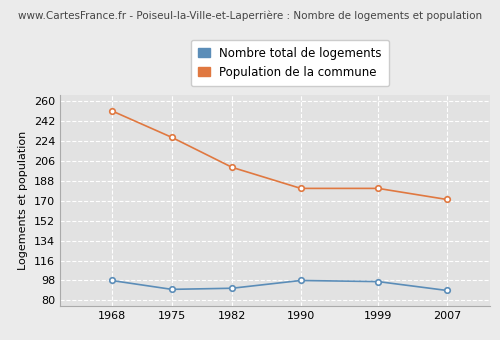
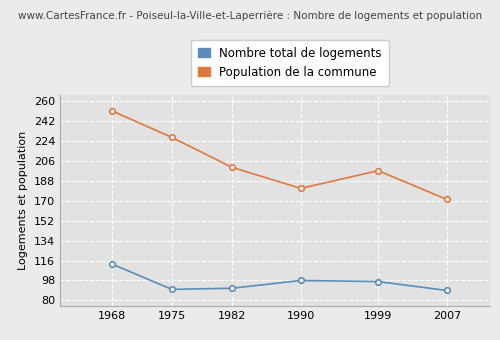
Nombre total de logements/1968: 98 -> 113
Population de la commune/1999: 181 -> 197
